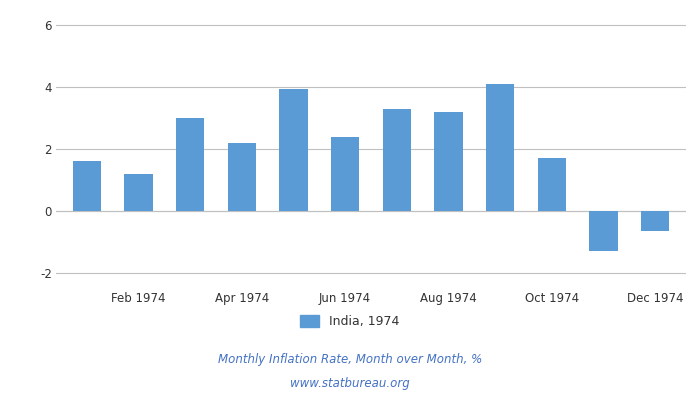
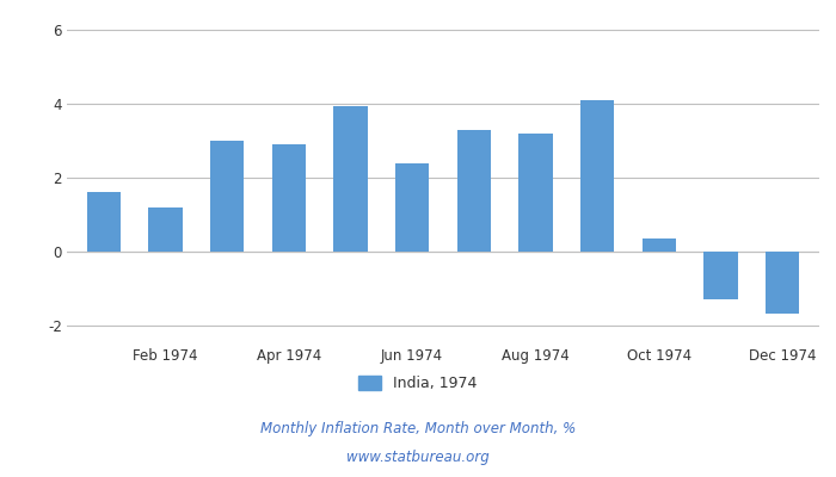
Apr 1974: 2.20 -> 2.90
Oct 1974: 1.70 -> 0.35
Dec 1974: -0.65 -> -1.70
